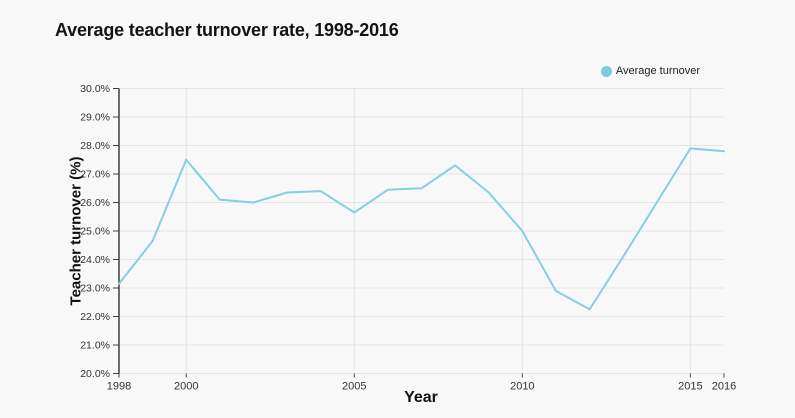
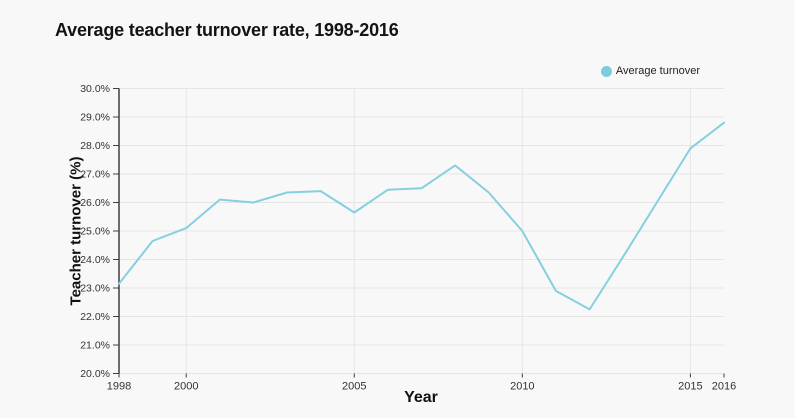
2000: 27.5% -> 25.1%
2016: 27.8% -> 28.8%
